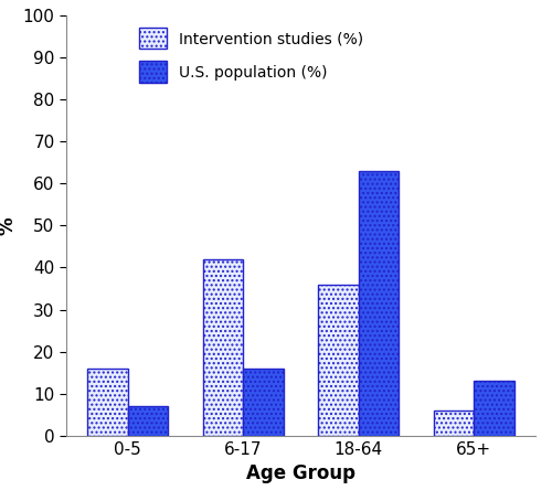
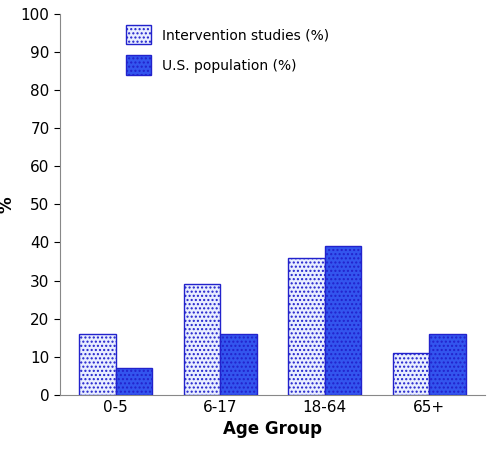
Intervention studies (%)/6-17: 42 -> 29
U.S. population (%)/18-64: 63 -> 39
Intervention studies (%)/65+: 6 -> 11
U.S. population (%)/65+: 13 -> 16
